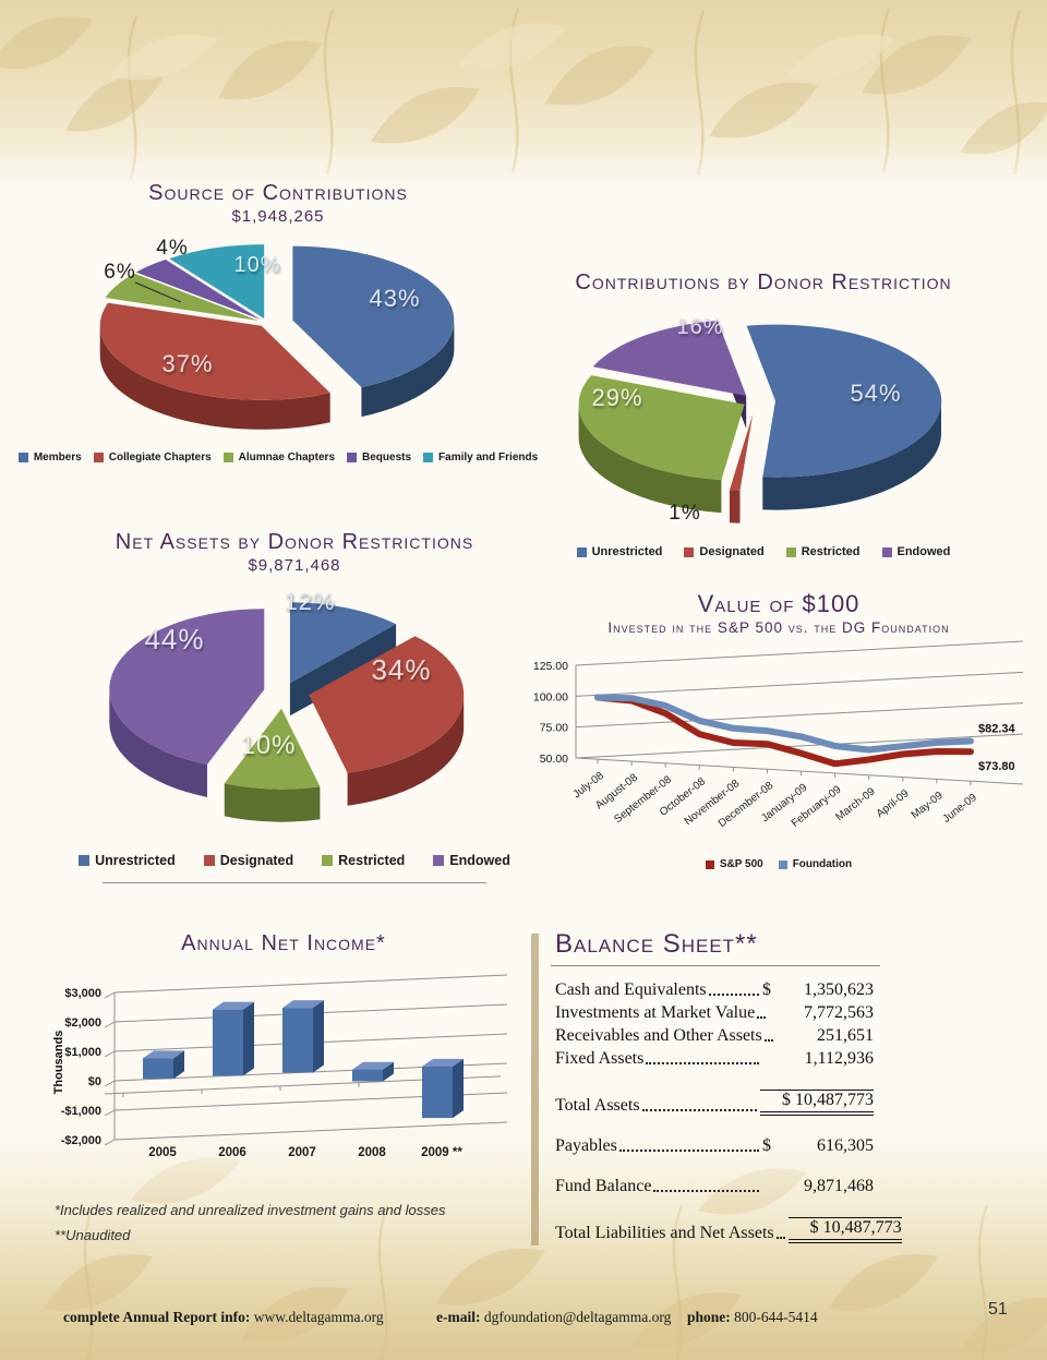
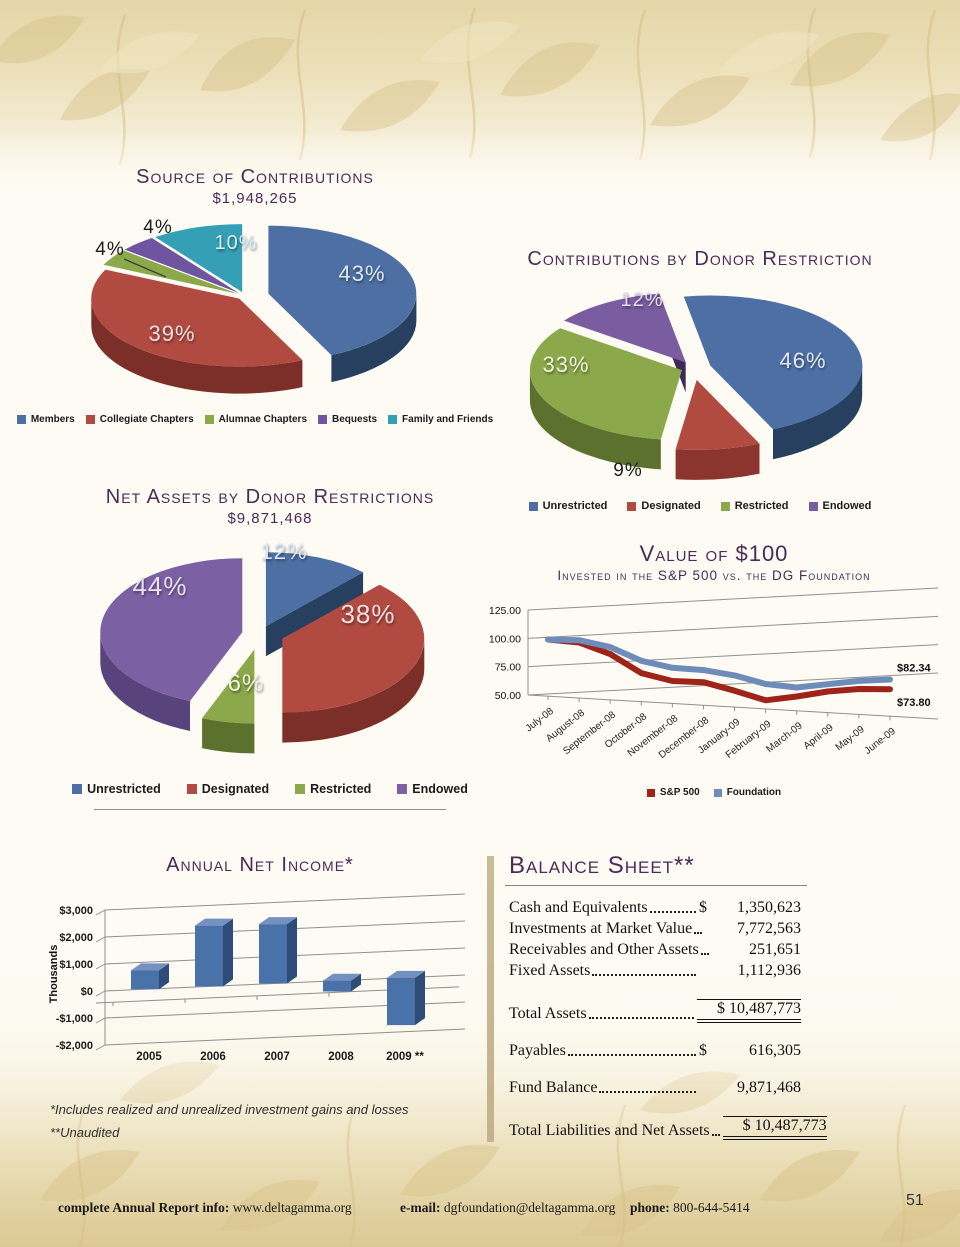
Source of Contributions/Collegiate Chapters: 37% -> 39%
Source of Contributions/Alumnae Chapters: 6% -> 4%
Contributions by Donor Restriction/Unrestricted: 54% -> 46%
Contributions by Donor Restriction/Designated: 1% -> 9%
Contributions by Donor Restriction/Restricted: 29% -> 33%
Contributions by Donor Restriction/Endowed: 16% -> 12%
Net Assets by Donor Restrictions/Designated: 34% -> 38%
Net Assets by Donor Restrictions/Restricted: 10% -> 6%
